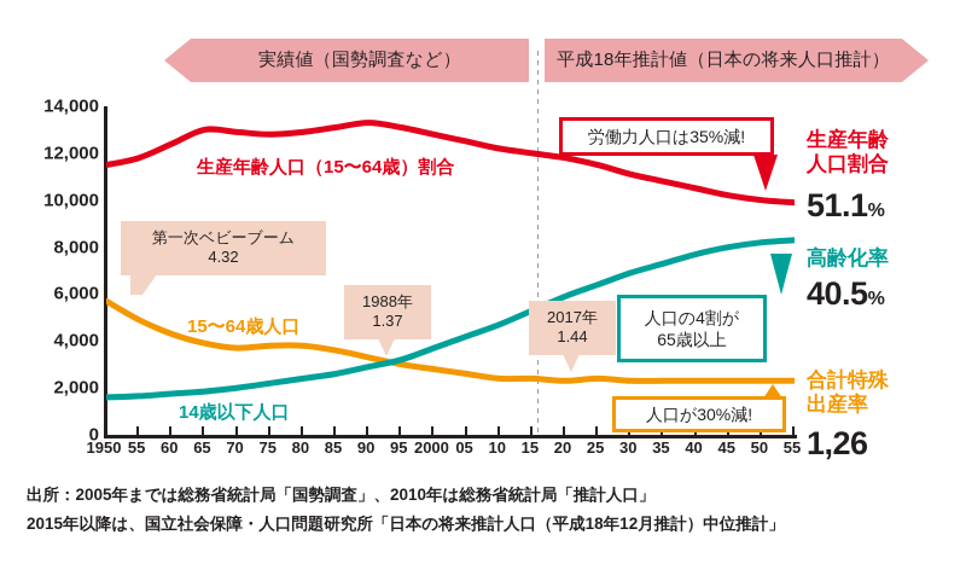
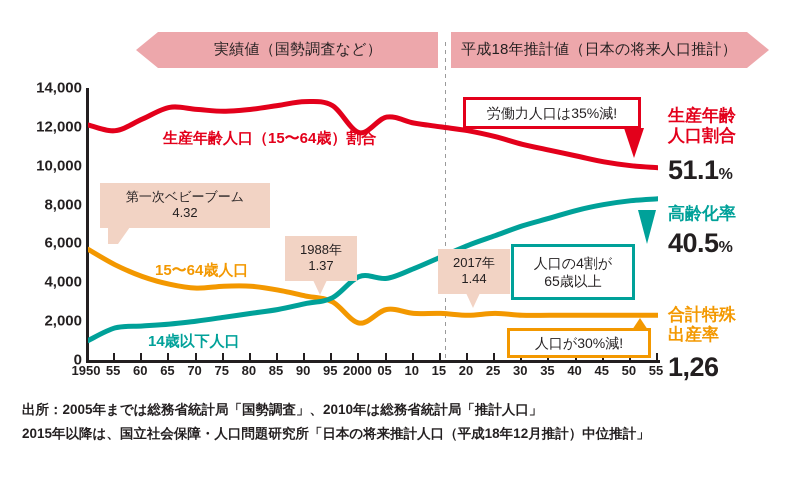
生産年齢人口（15〜64歳）割合/1950: 11500 -> 12100
14歳以下人口/1950: 1600 -> 1000
生産年齢人口（15〜64歳）割合/2000: 12800 -> 11700
15〜64歳人口/2000: 2800 -> 1900
14歳以下人口/2000: 3700 -> 4300
